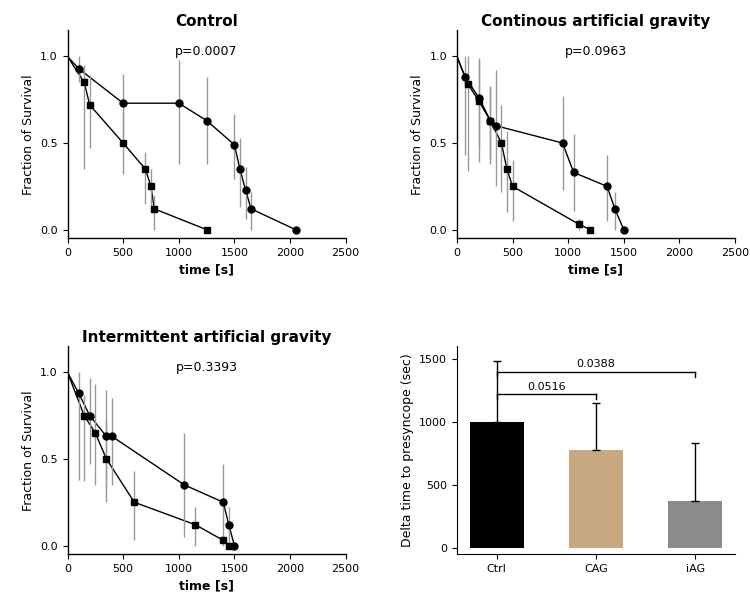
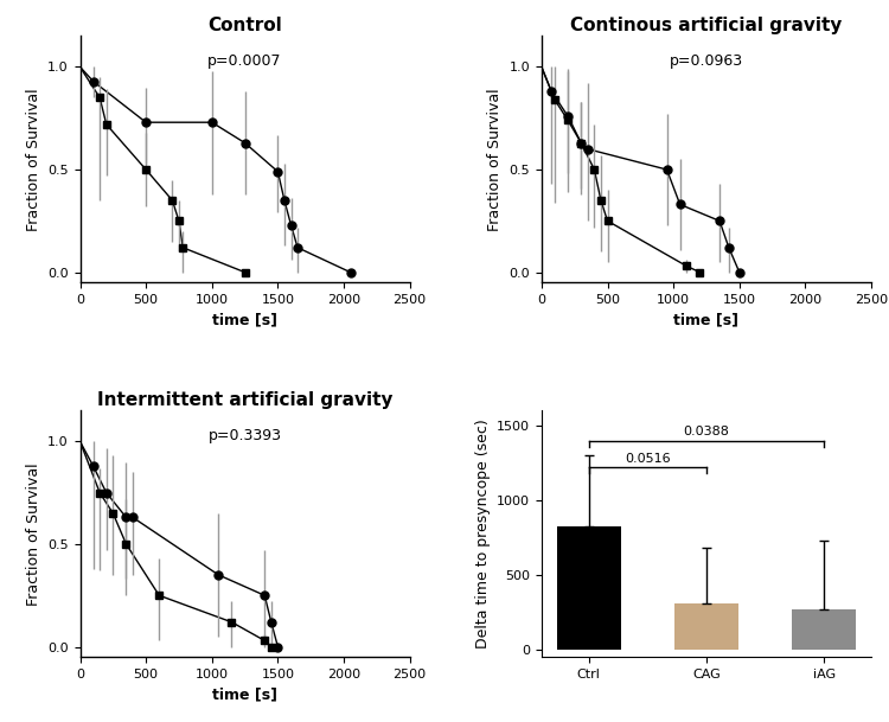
Ctrl: 1000 -> 820
CAG: 780 -> 310
iAG: 370 -> 270
